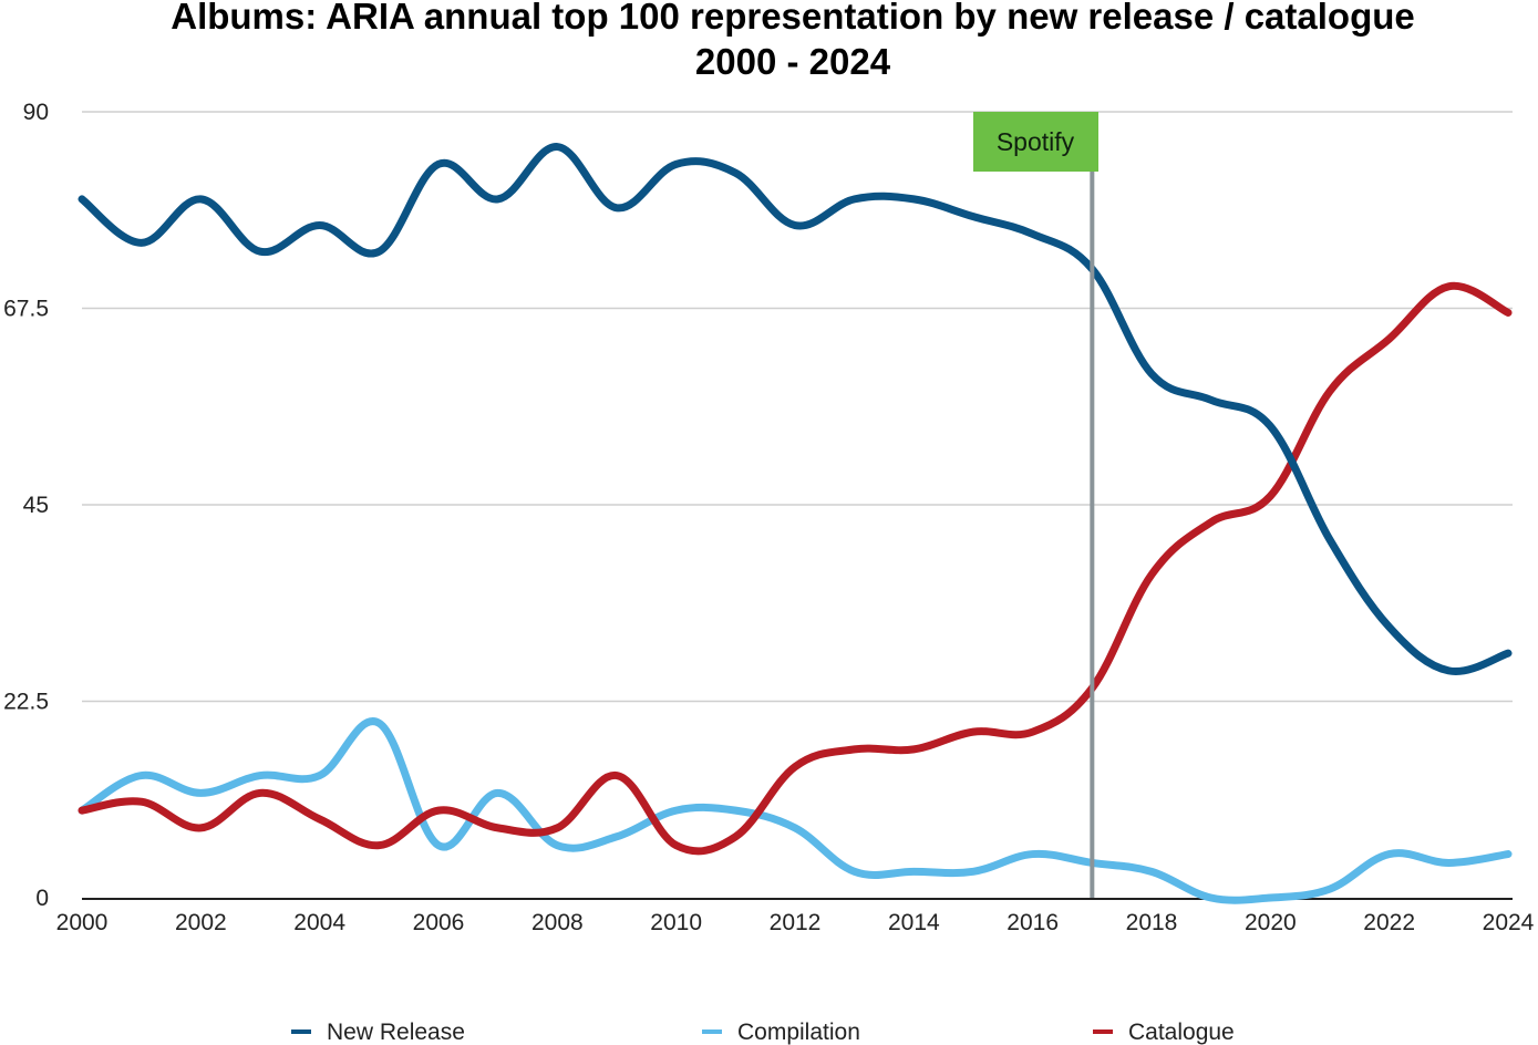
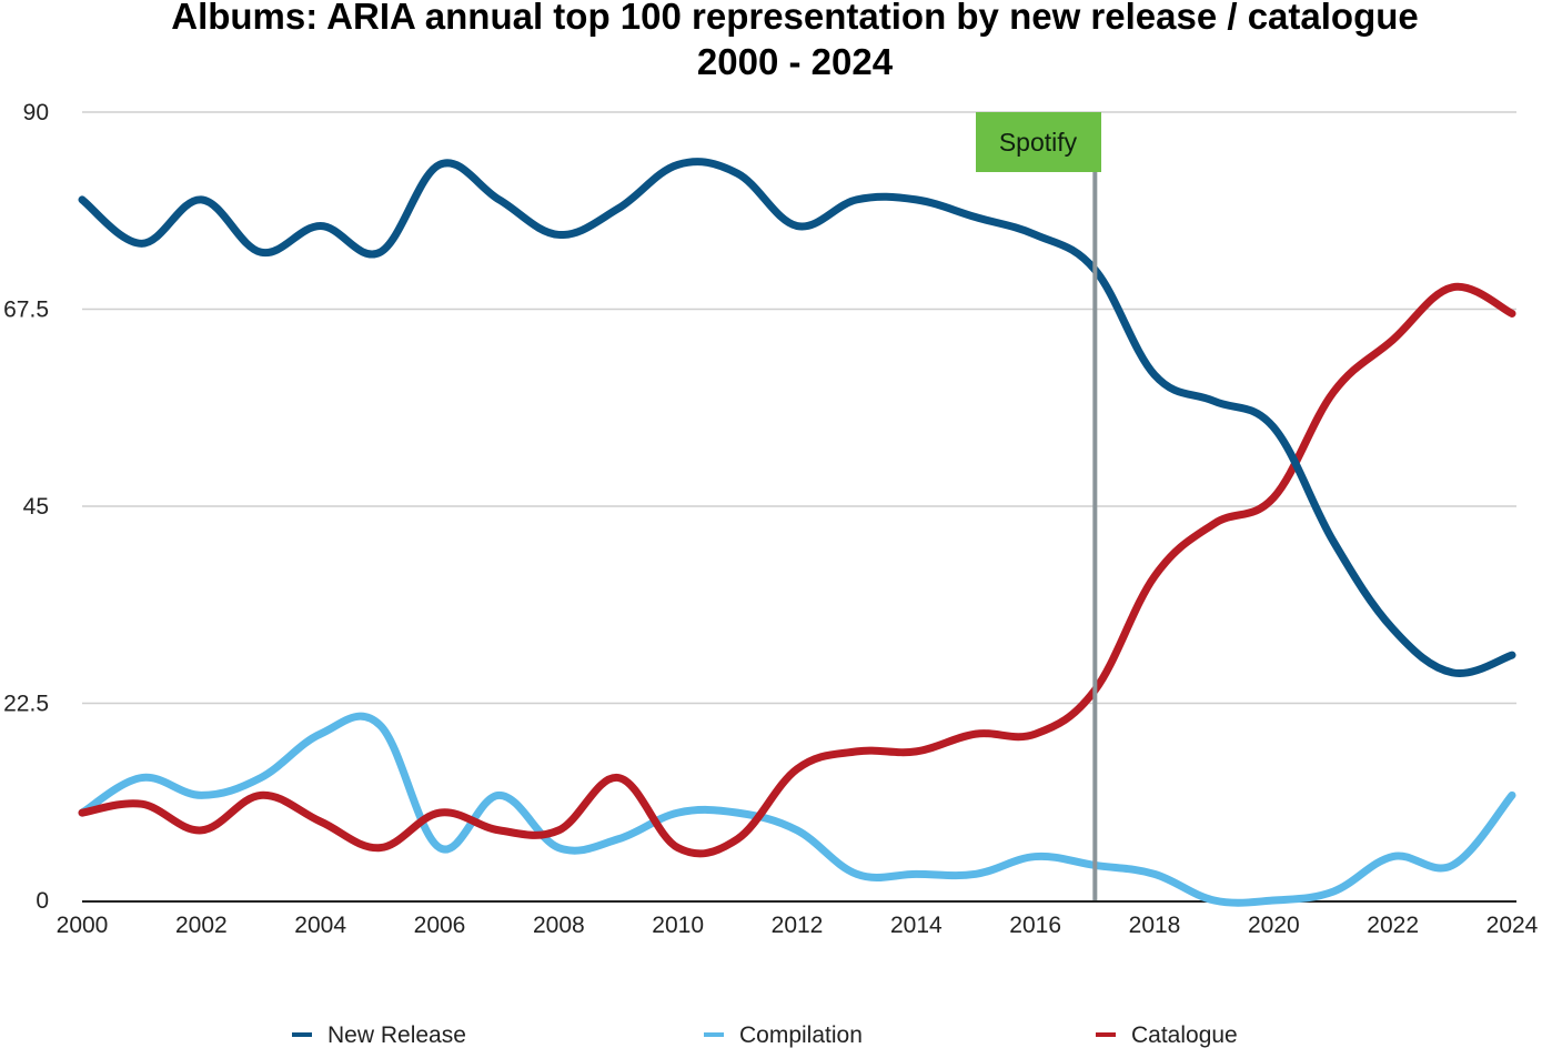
Compilation/2004: 14 -> 19
New Release/2008: 86 -> 76
Compilation/2024: 5 -> 12
